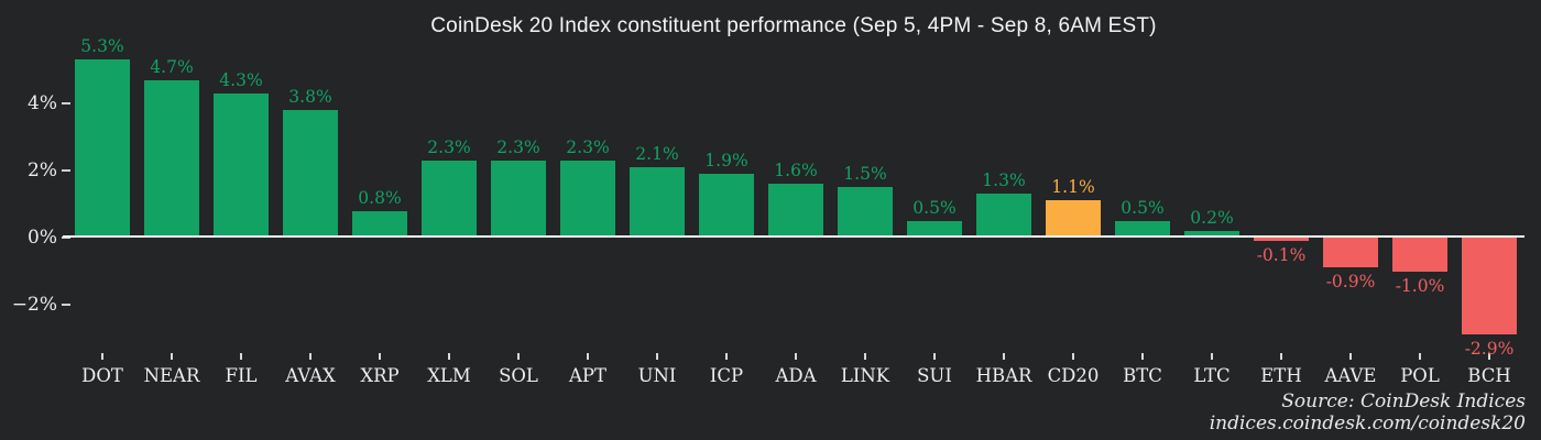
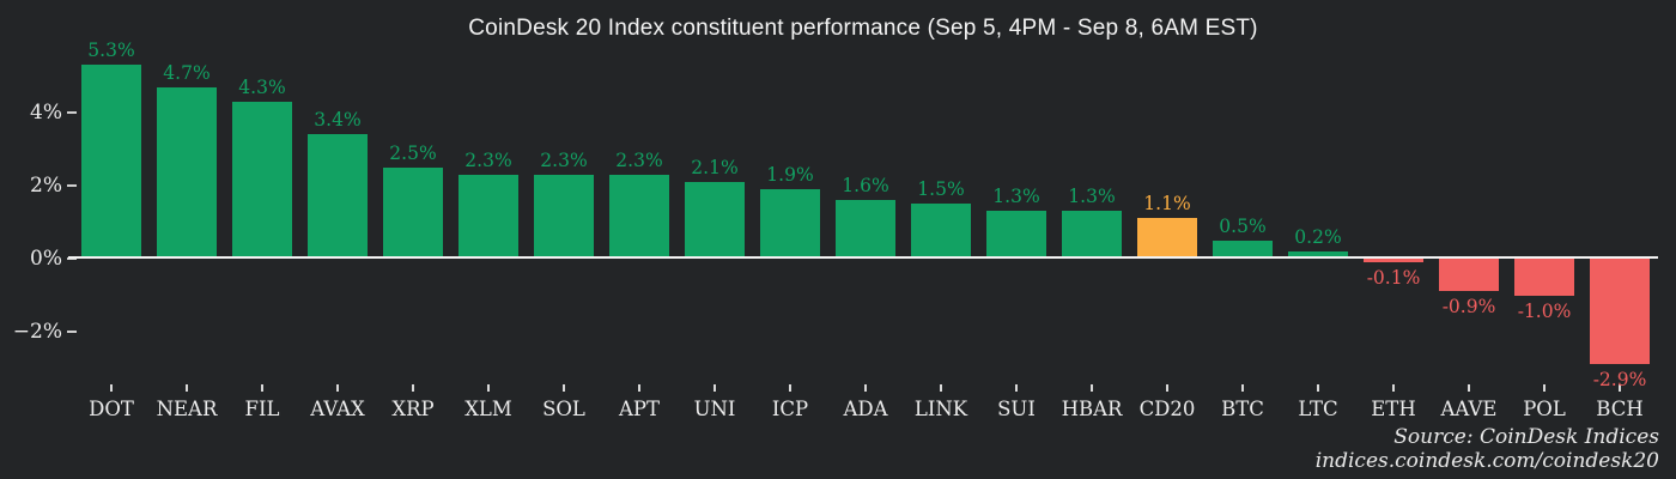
AVAX: 3.8% -> 3.4%
XRP: 0.8% -> 2.5%
SUI: 0.5% -> 1.3%
